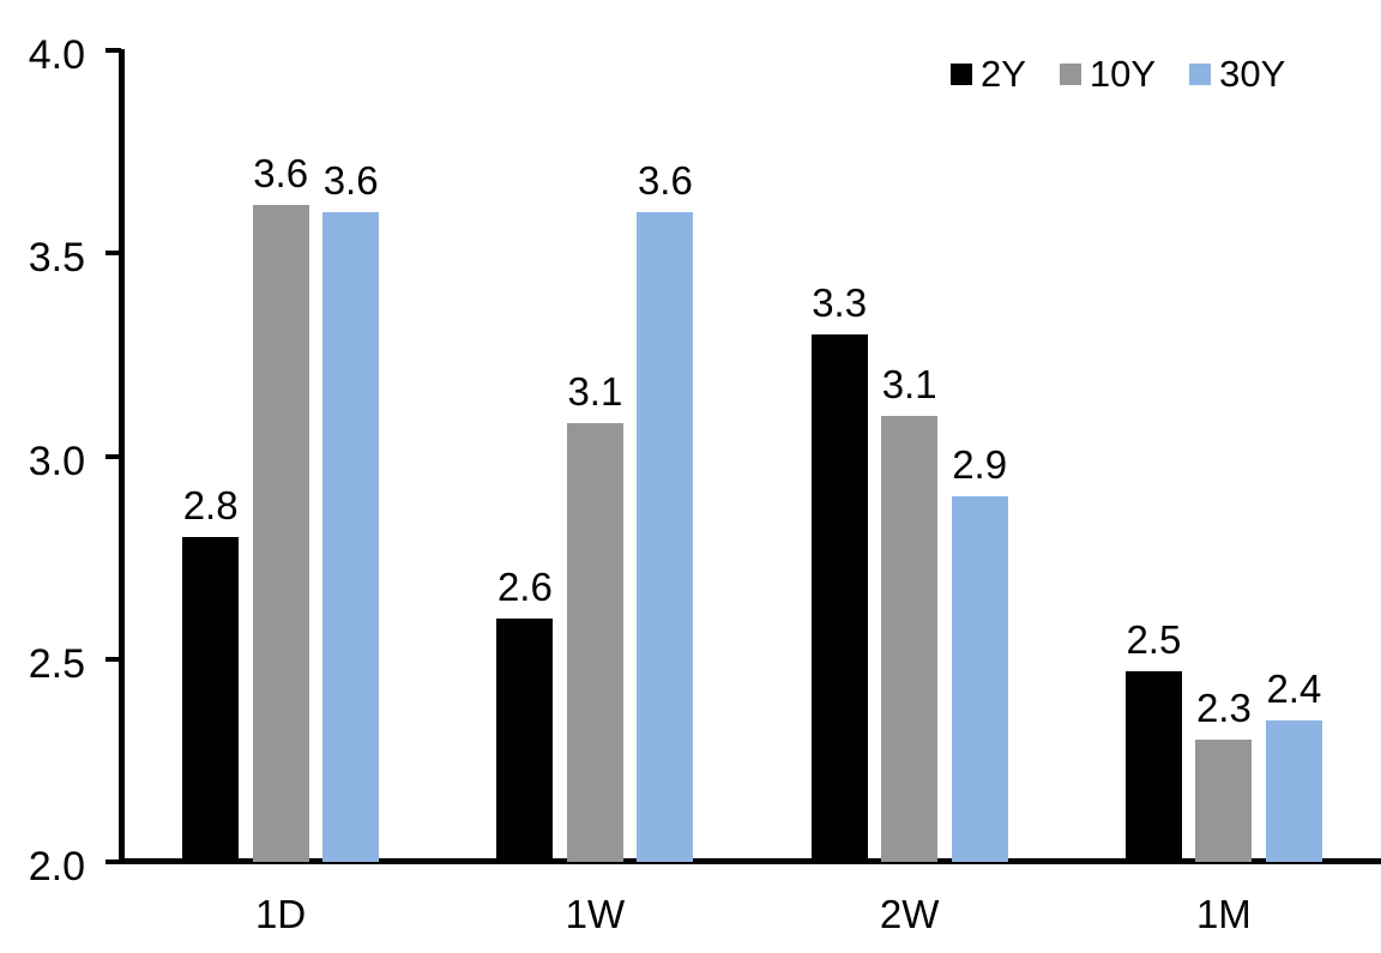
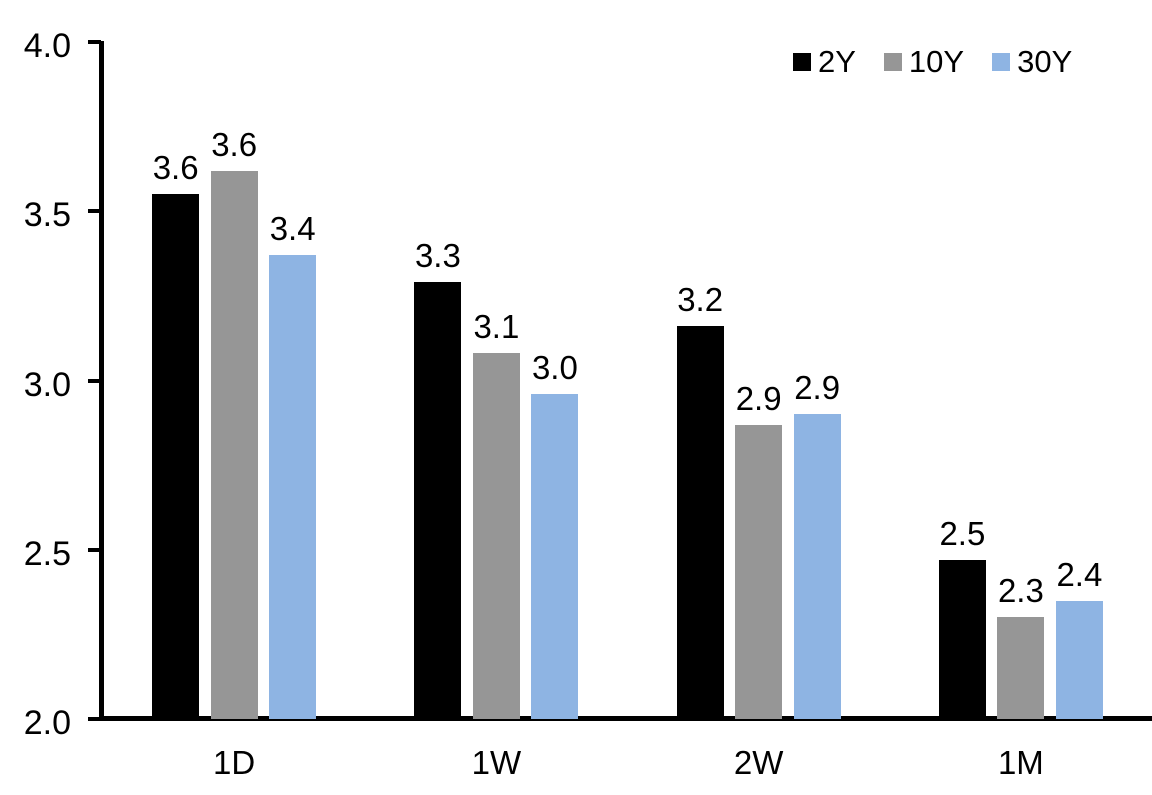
2Y/1D: 2.8 -> 3.6
30Y/1D: 3.6 -> 3.4
2Y/1W: 2.6 -> 3.3
30Y/1W: 3.6 -> 3.0
2Y/2W: 3.3 -> 3.2
10Y/2W: 3.1 -> 2.9
